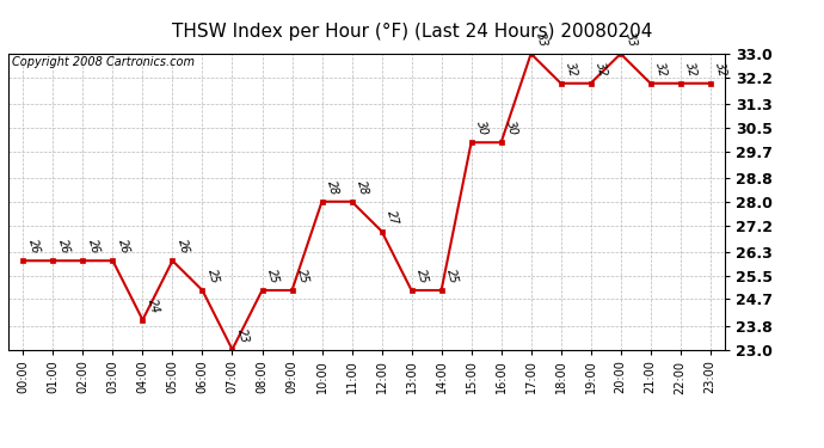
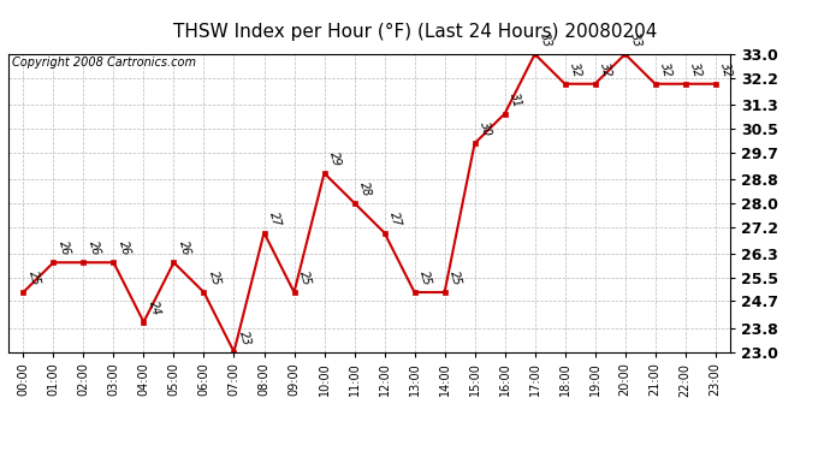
00:00: 26 -> 25
08:00: 25 -> 27
10:00: 28 -> 29
16:00: 30 -> 31
